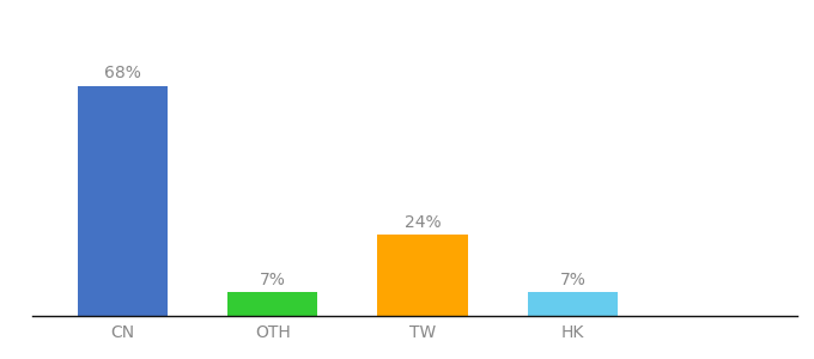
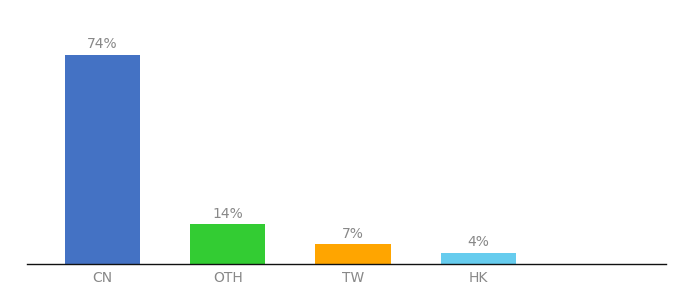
CN: 68% -> 74%
OTH: 7% -> 14%
TW: 24% -> 7%
HK: 7% -> 4%
